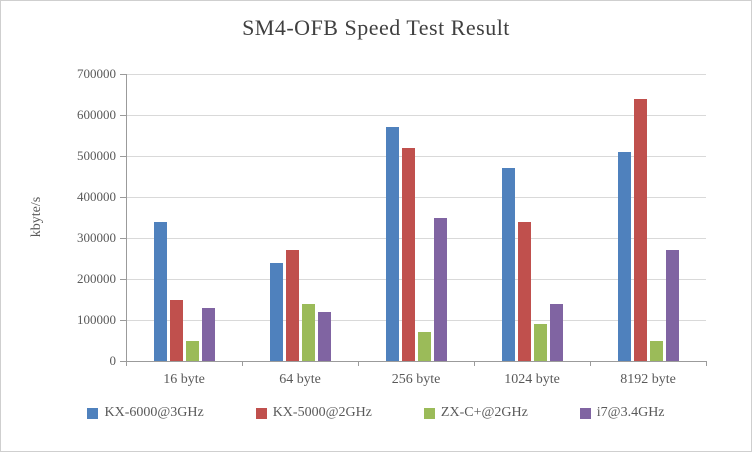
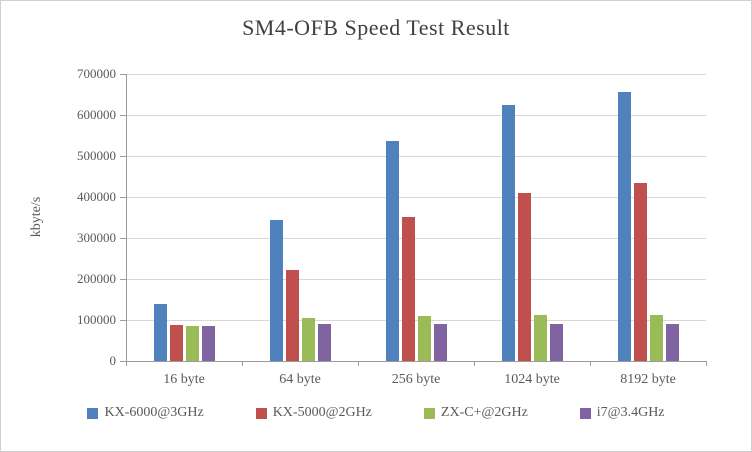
KX-6000@3GHz/16 byte: 340000 -> 140000
KX-5000@2GHz/16 byte: 150000 -> 90000
ZX-C+@2GHz/16 byte: 50000 -> 80000
i7@3.4GHz/16 byte: 130000 -> 80000
KX-6000@3GHz/64 byte: 240000 -> 340000
KX-5000@2GHz/64 byte: 270000 -> 220000
ZX-C+@2GHz/64 byte: 140000 -> 100000
i7@3.4GHz/64 byte: 120000 -> 90000
KX-6000@3GHz/256 byte: 570000 -> 540000
KX-5000@2GHz/256 byte: 520000 -> 350000
ZX-C+@2GHz/256 byte: 70000 -> 110000
i7@3.4GHz/256 byte: 350000 -> 90000
KX-6000@3GHz/1024 byte: 470000 -> 620000
KX-5000@2GHz/1024 byte: 340000 -> 410000
ZX-C+@2GHz/1024 byte: 90000 -> 110000
i7@3.4GHz/1024 byte: 140000 -> 90000
KX-6000@3GHz/8192 byte: 510000 -> 660000
KX-5000@2GHz/8192 byte: 640000 -> 440000
ZX-C+@2GHz/8192 byte: 50000 -> 110000
i7@3.4GHz/8192 byte: 270000 -> 90000
